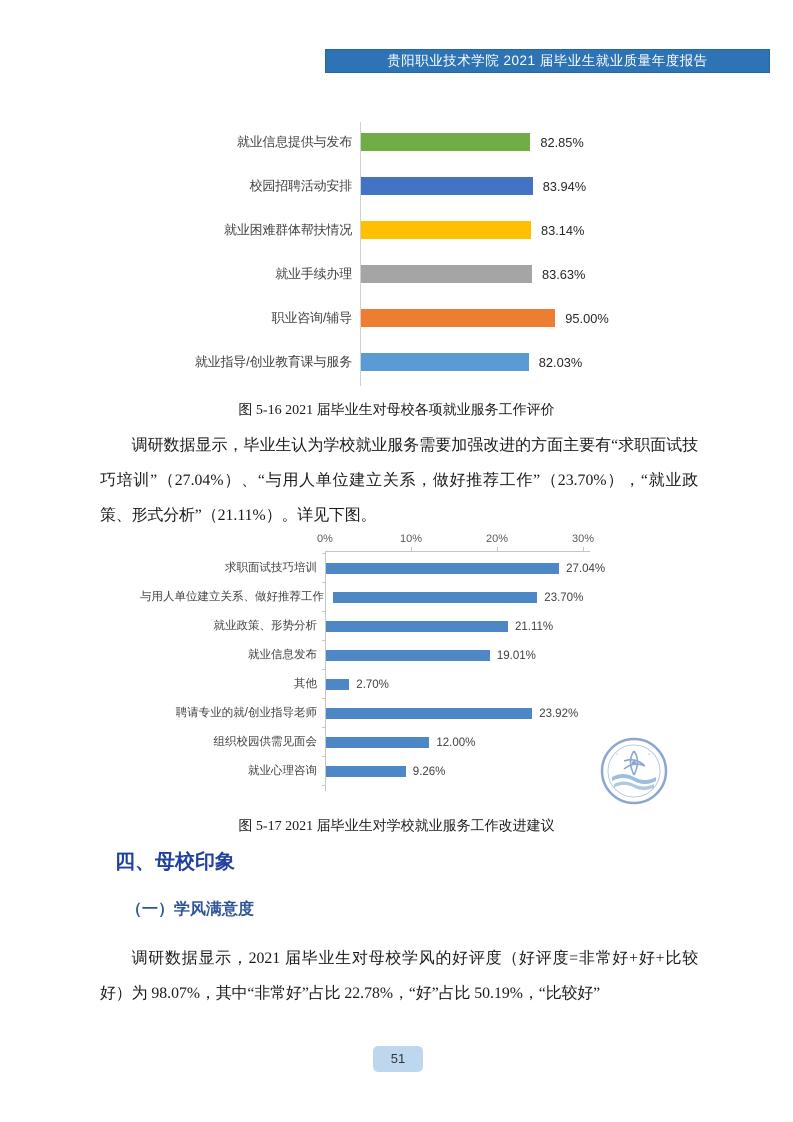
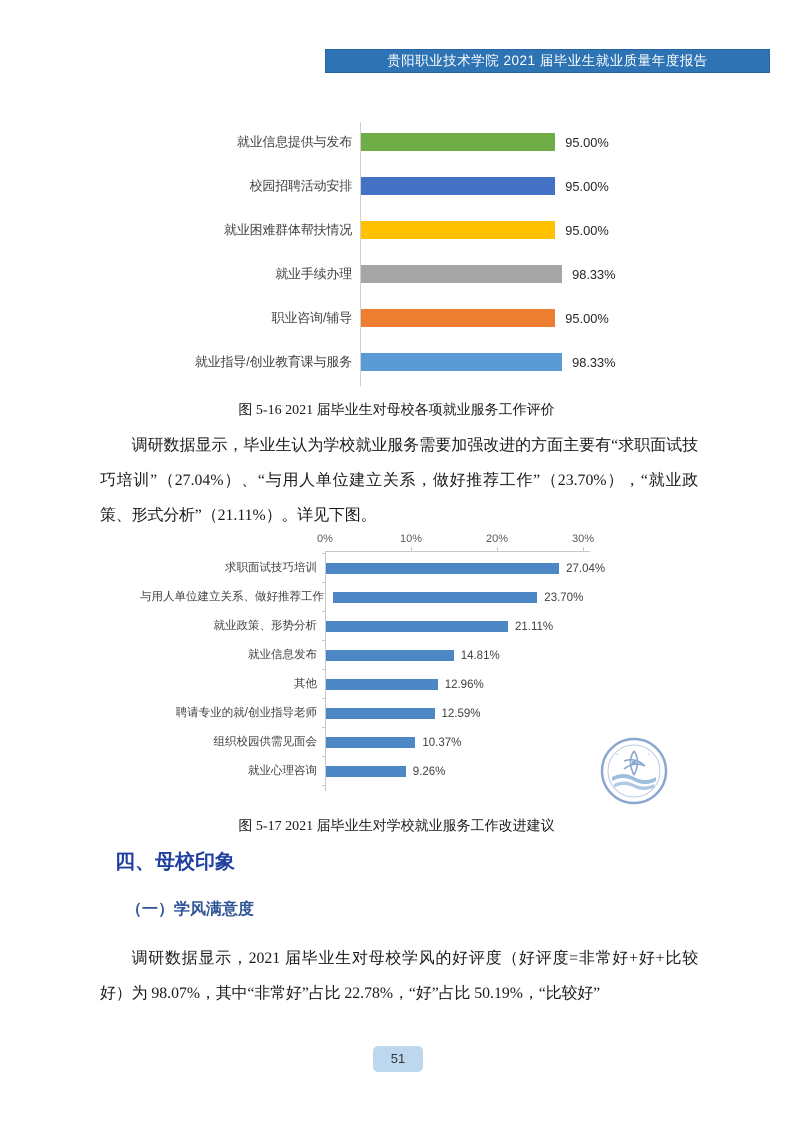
图 5-16 2021 届毕业生对母校各项就业服务工作评价/就业信息提供与发布: 82.85% -> 95.00%
图 5-16 2021 届毕业生对母校各项就业服务工作评价/校园招聘活动安排: 83.94% -> 95.00%
图 5-16 2021 届毕业生对母校各项就业服务工作评价/就业困难群体帮扶情况: 83.14% -> 95.00%
图 5-16 2021 届毕业生对母校各项就业服务工作评价/就业手续办理: 83.63% -> 98.33%
图 5-16 2021 届毕业生对母校各项就业服务工作评价/就业指导/创业教育课与服务: 82.03% -> 98.33%
图 5-17 2021 届毕业生对学校就业服务工作改进建议/就业信息发布: 19.01% -> 14.81%
图 5-17 2021 届毕业生对学校就业服务工作改进建议/其他: 2.70% -> 12.96%
图 5-17 2021 届毕业生对学校就业服务工作改进建议/聘请专业的就/创业指导老师: 23.92% -> 12.59%
图 5-17 2021 届毕业生对学校就业服务工作改进建议/组织校园供需见面会: 12.00% -> 10.37%
